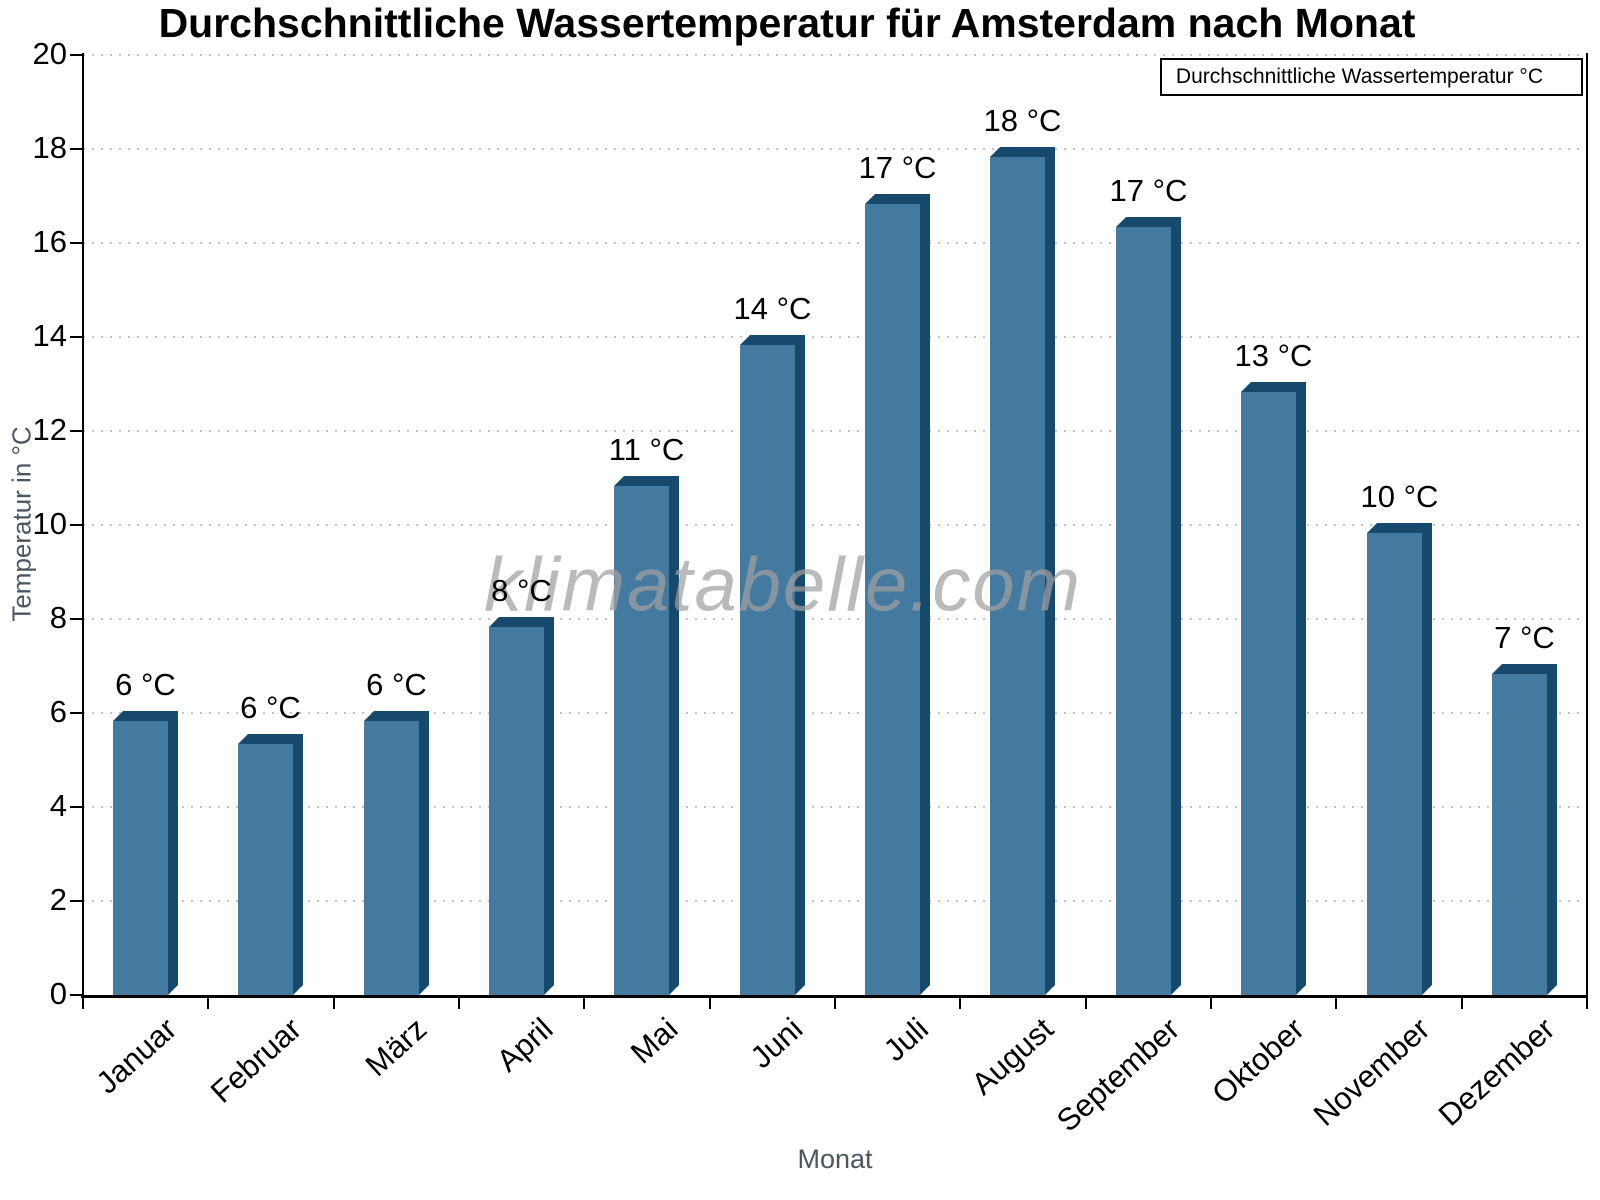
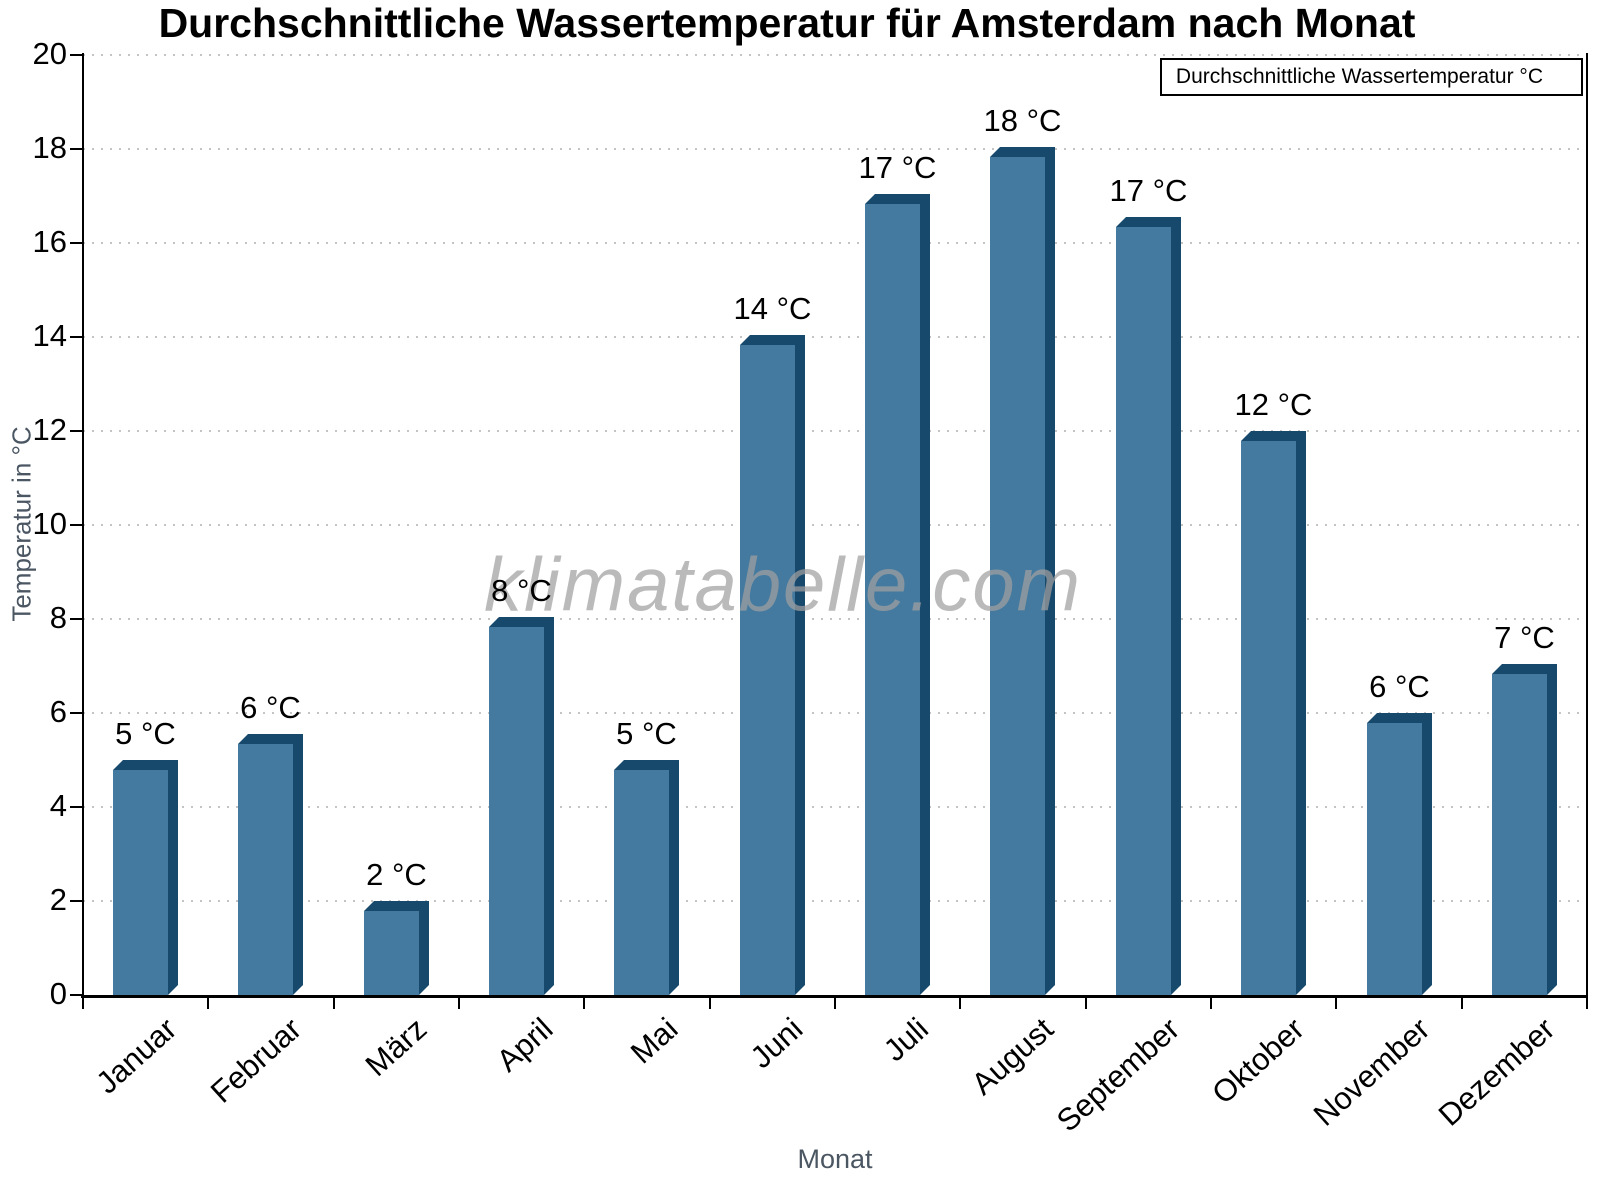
Januar: 6 -> 5
März: 6 -> 2
Mai: 11 -> 5
Oktober: 13 -> 12
November: 10 -> 6
